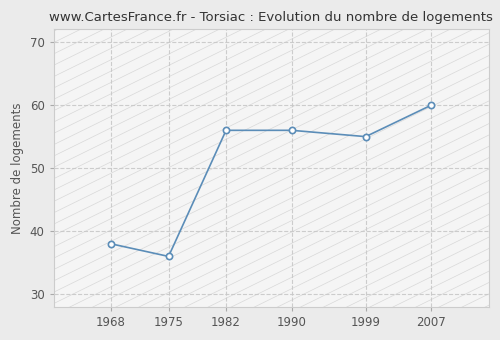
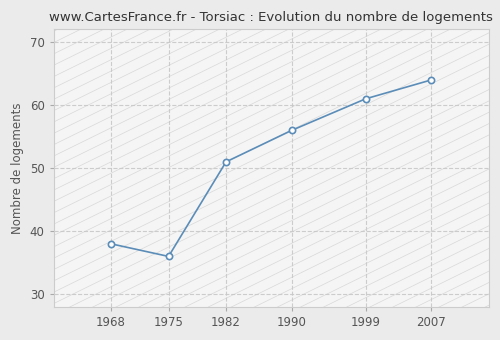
1982: 56 -> 51
1999: 55 -> 61
2007: 60 -> 64
